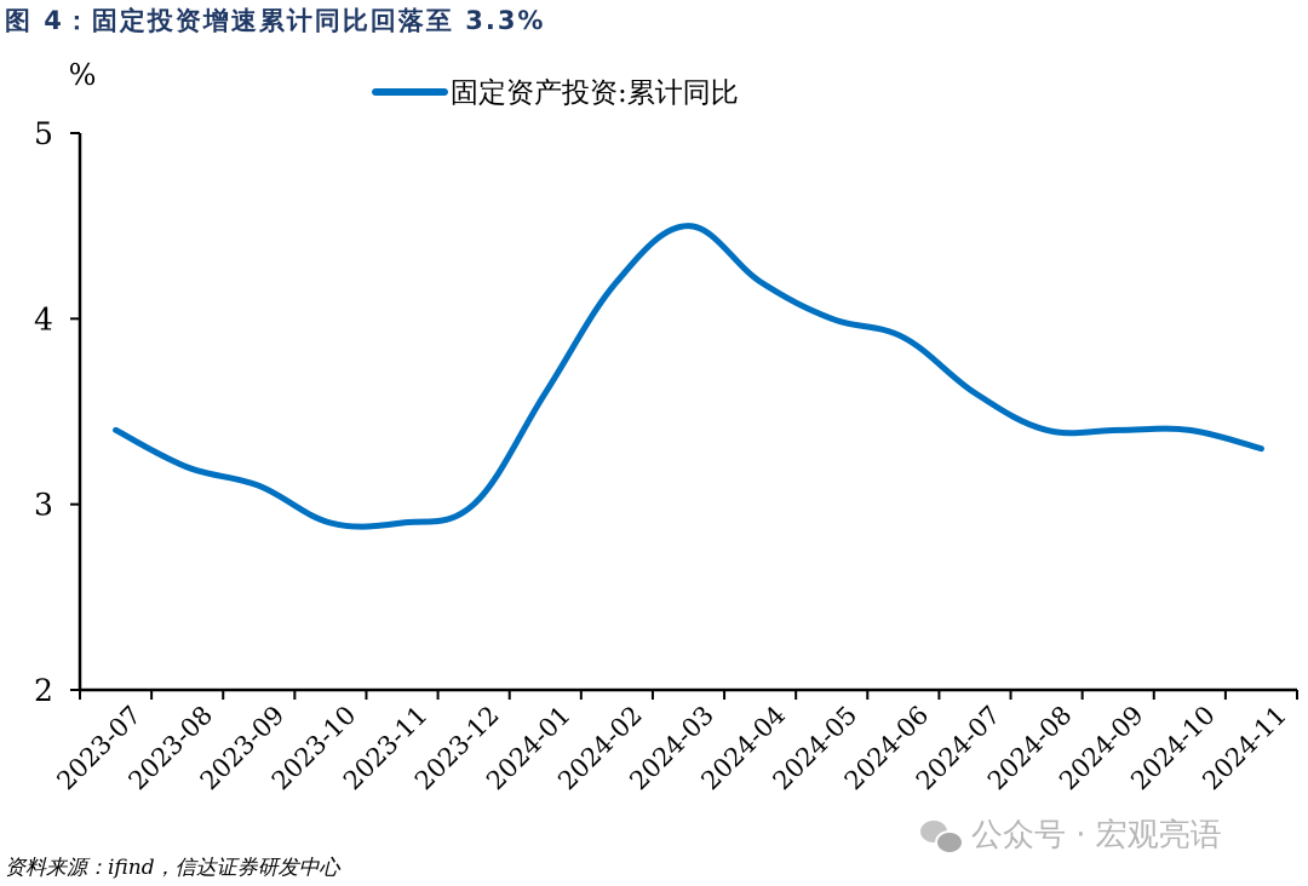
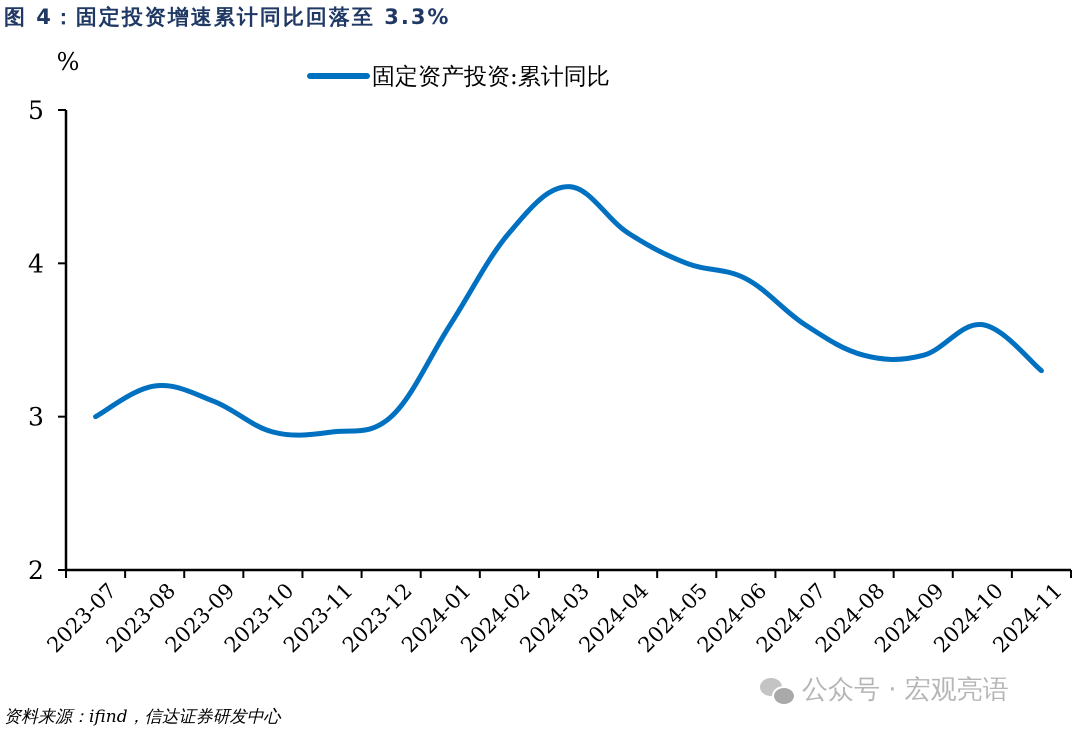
2023-07: 3.4 -> 3.0
2024-10: 3.4 -> 3.6
